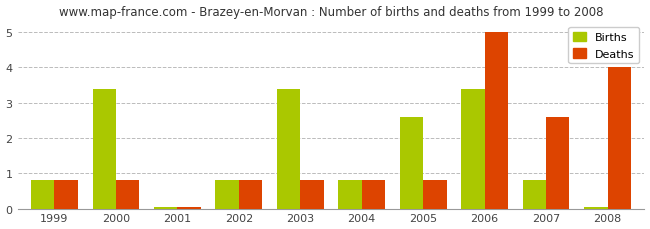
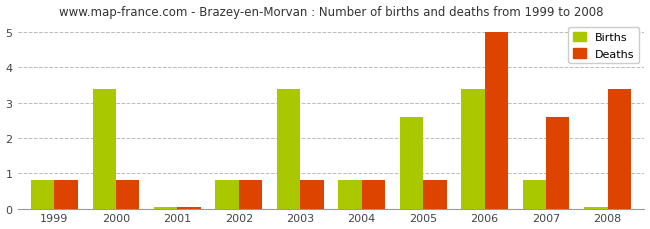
Deaths/2008: 4.00 -> 3.40
